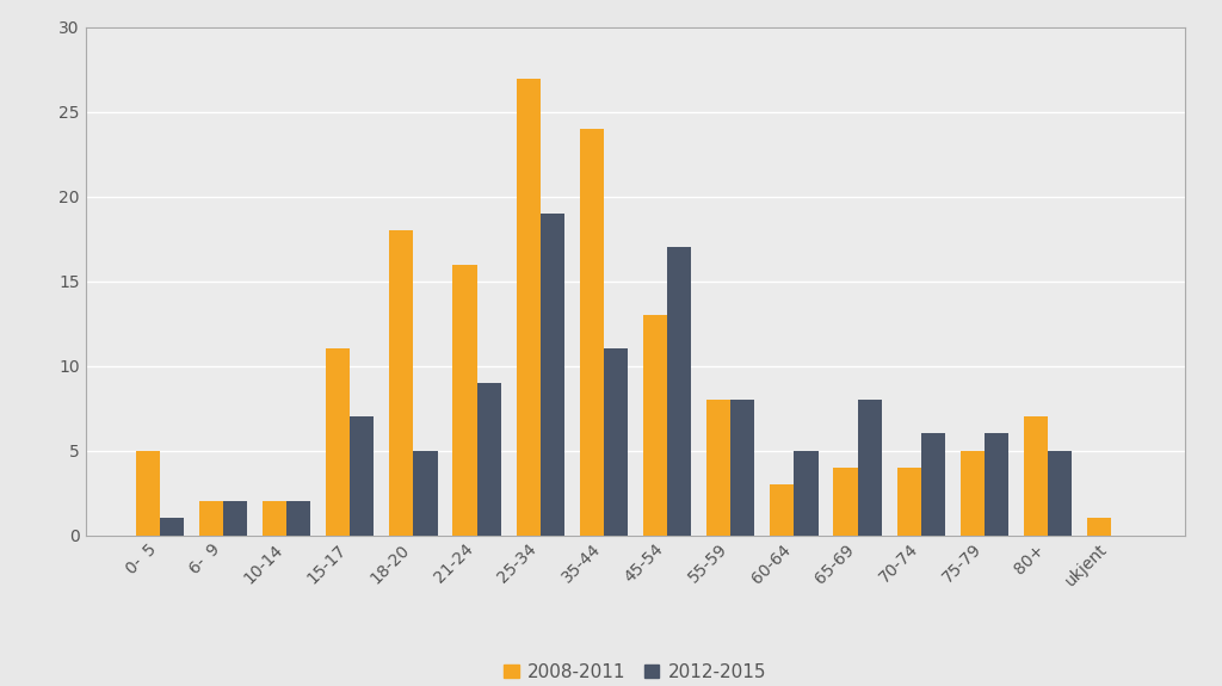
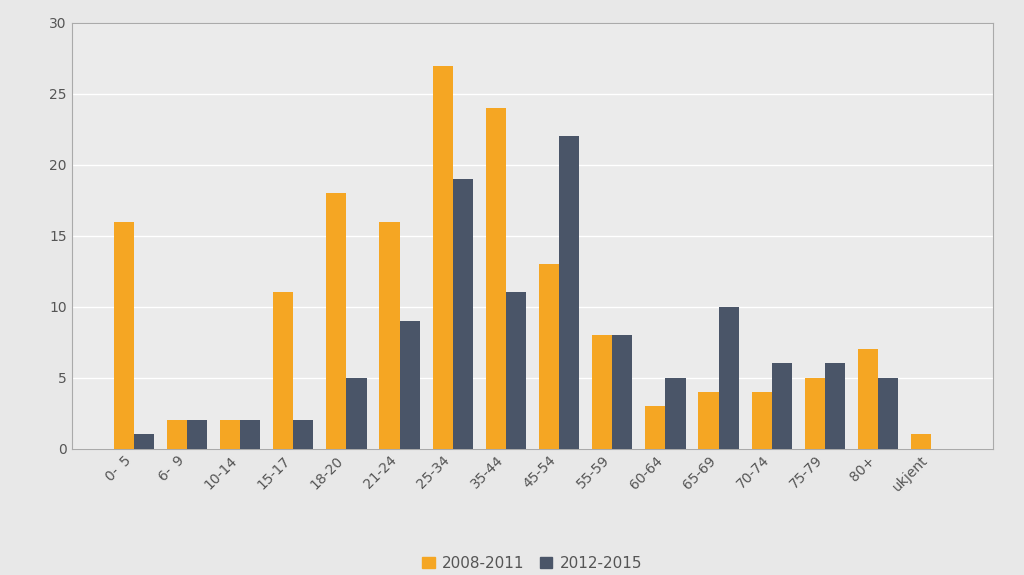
2008-2011/0- 5: 5 -> 16
2012-2015/15-17: 7 -> 2
2012-2015/45-54: 17 -> 22
2012-2015/65-69: 8 -> 10
